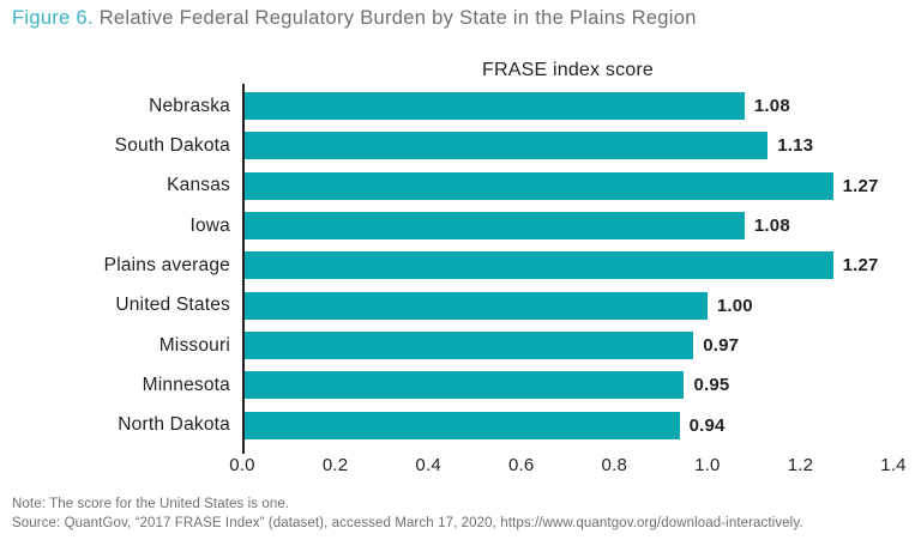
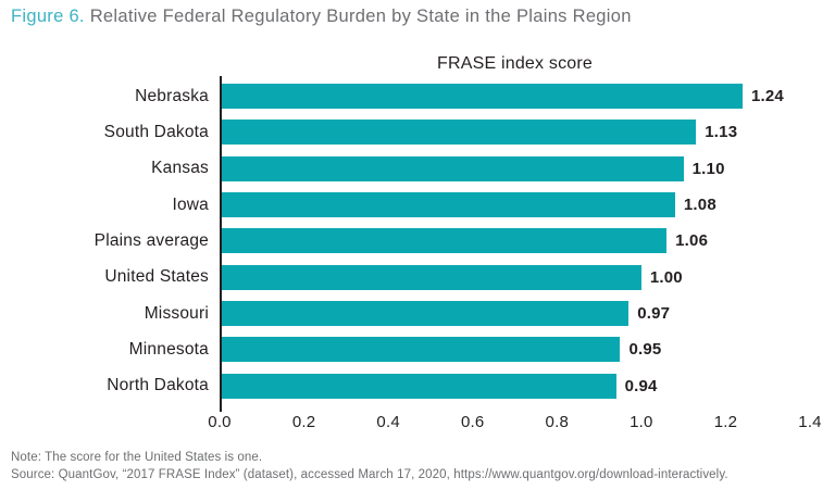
Nebraska: 1.08 -> 1.24
Kansas: 1.27 -> 1.10
Plains average: 1.27 -> 1.06
